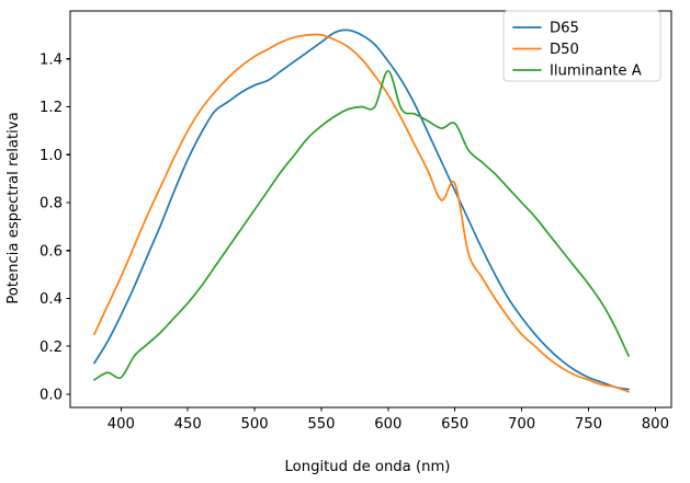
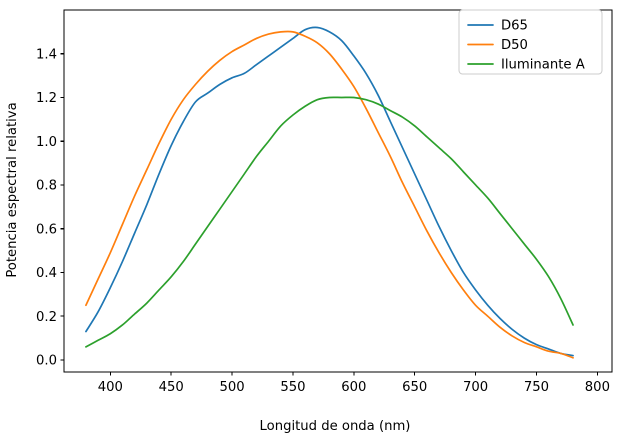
Iluminante A/400: 0.07 -> 0.12
Iluminante A/600: 1.35 -> 1.20
D50/650: 0.88 -> 0.70
Iluminante A/650: 1.13 -> 1.07
